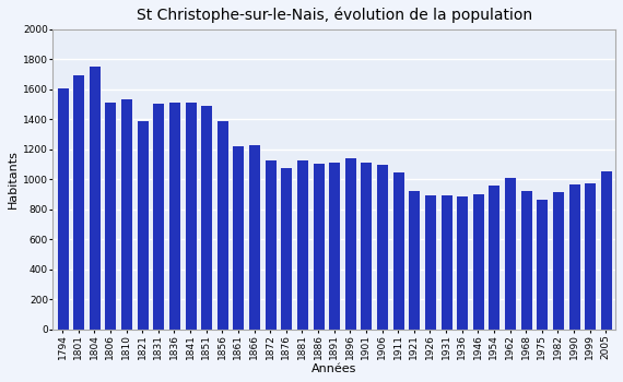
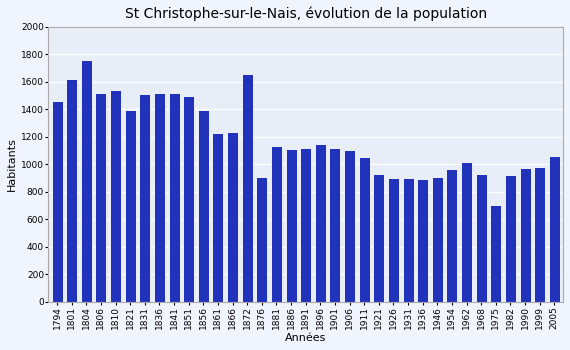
1794: 1610 -> 1460
1801: 1700 -> 1620
1872: 1140 -> 1660
1876: 1080 -> 910
1975: 870 -> 700
